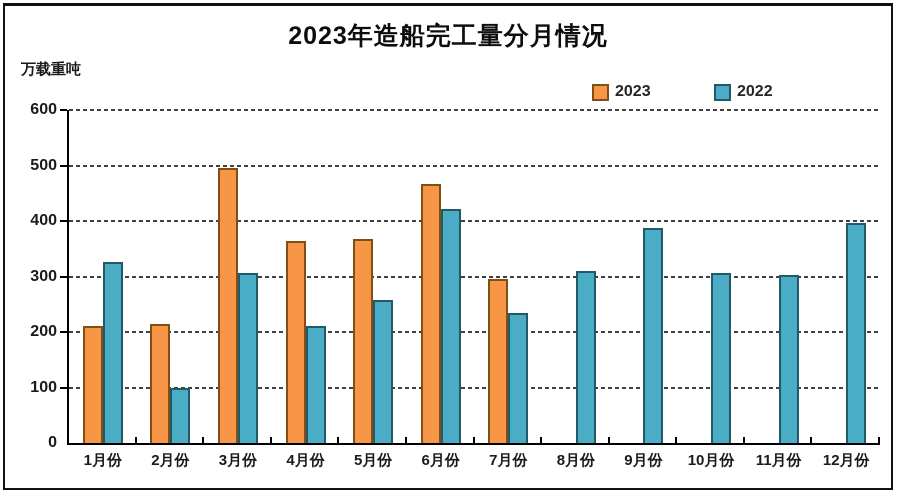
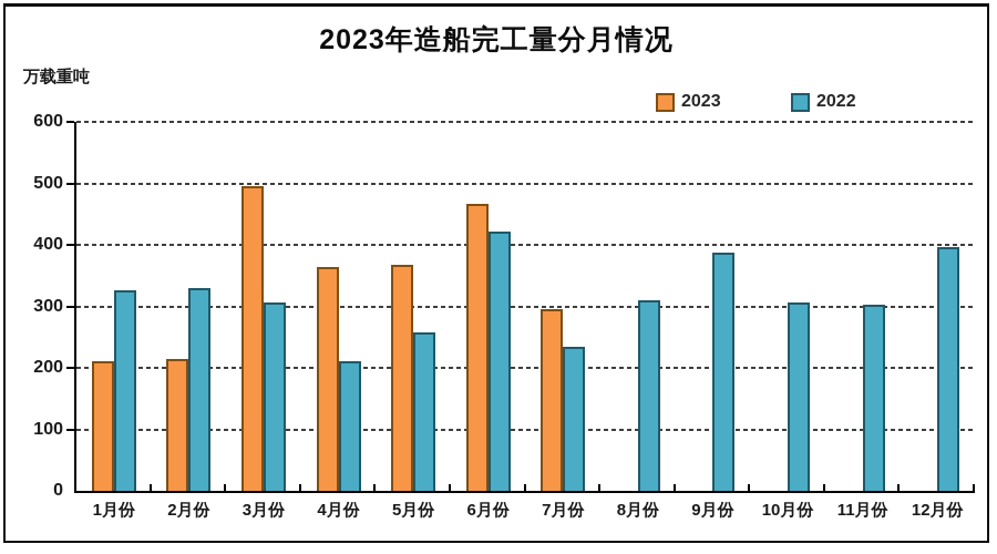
2022/2月份: 100 -> 330
